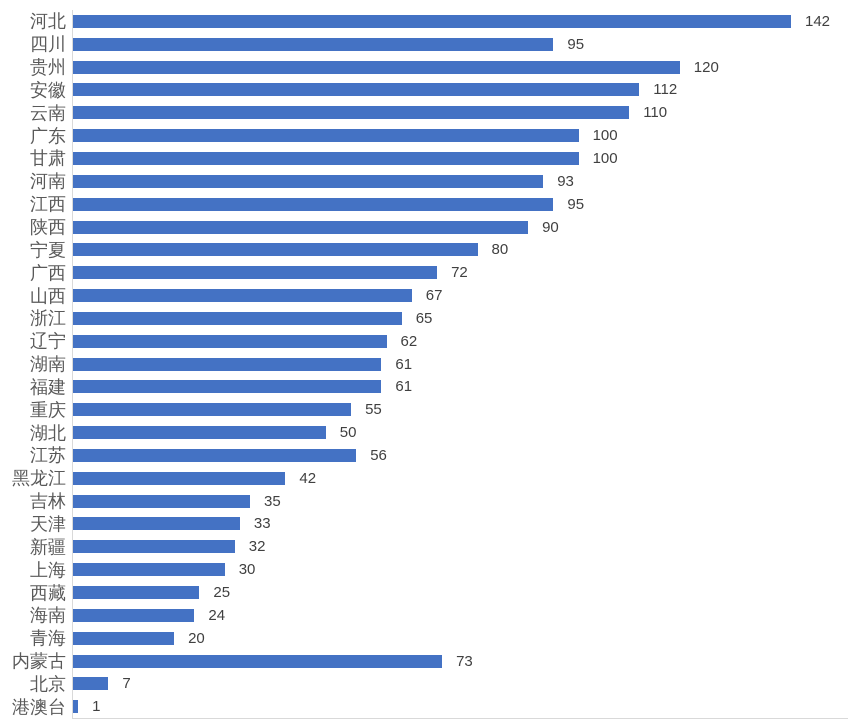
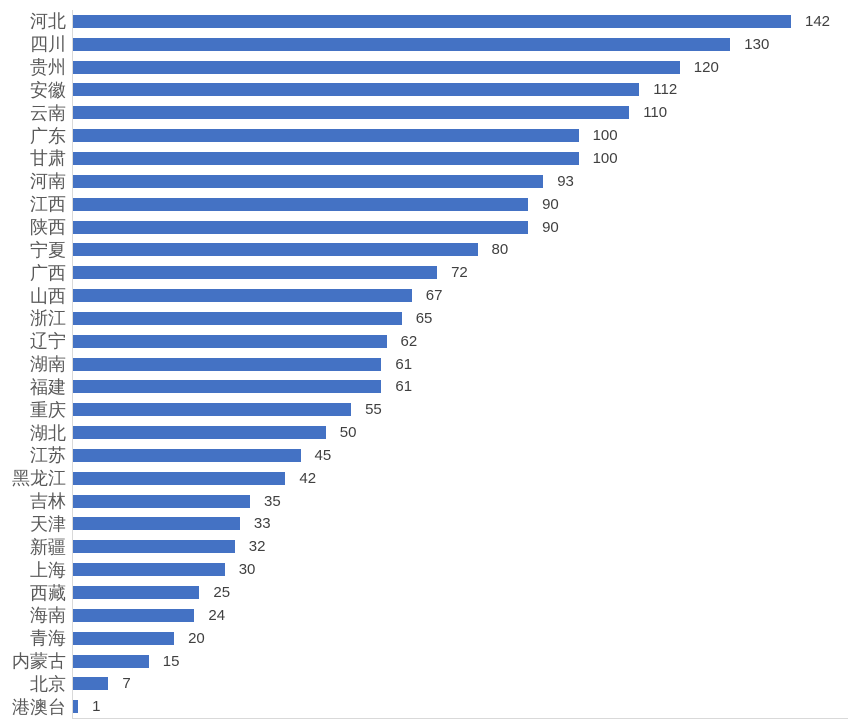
四川: 95 -> 130
江西: 95 -> 90
江苏: 56 -> 45
内蒙古: 73 -> 15
